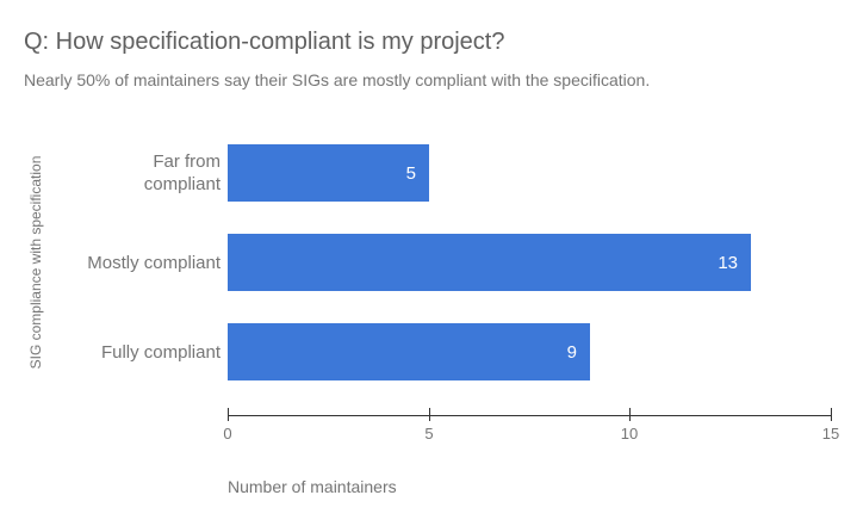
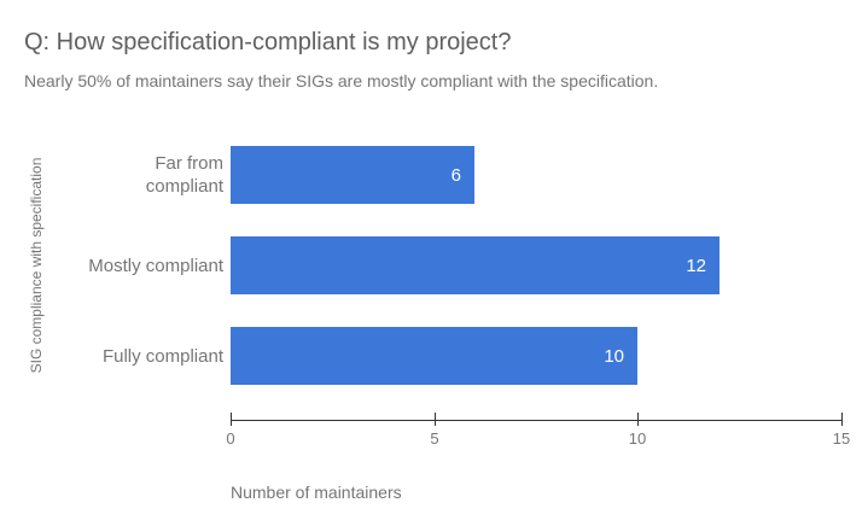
Far from compliant: 5 -> 6
Mostly compliant: 13 -> 12
Fully compliant: 9 -> 10
